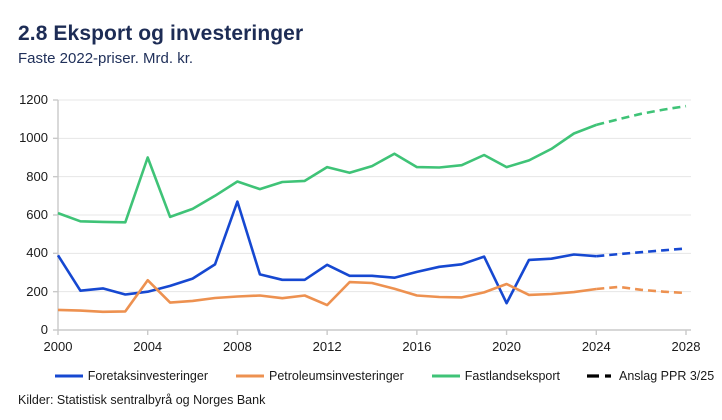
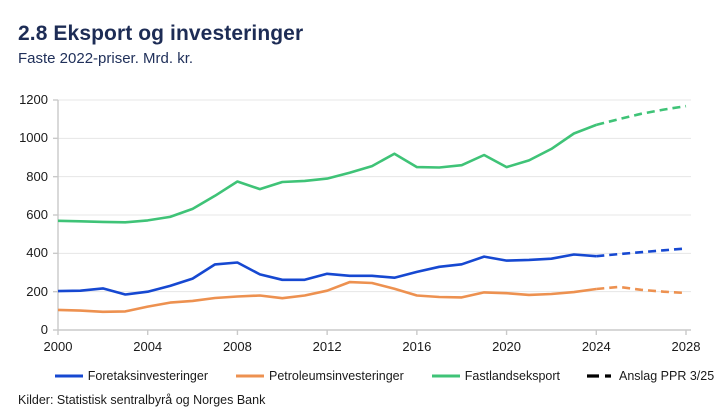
Foretaksinvesteringer/2000: 390 -> 200
Fastlandseksport/2000: 610 -> 570
Petroleumsinvesteringer/2004: 260 -> 120
Fastlandseksport/2004: 900 -> 570
Foretaksinvesteringer/2008: 670 -> 350
Foretaksinvesteringer/2012: 340 -> 290
Petroleumsinvesteringer/2012: 130 -> 200
Fastlandseksport/2012: 850 -> 790
Foretaksinvesteringer/2020: 140 -> 360
Petroleumsinvesteringer/2020: 240 -> 190
